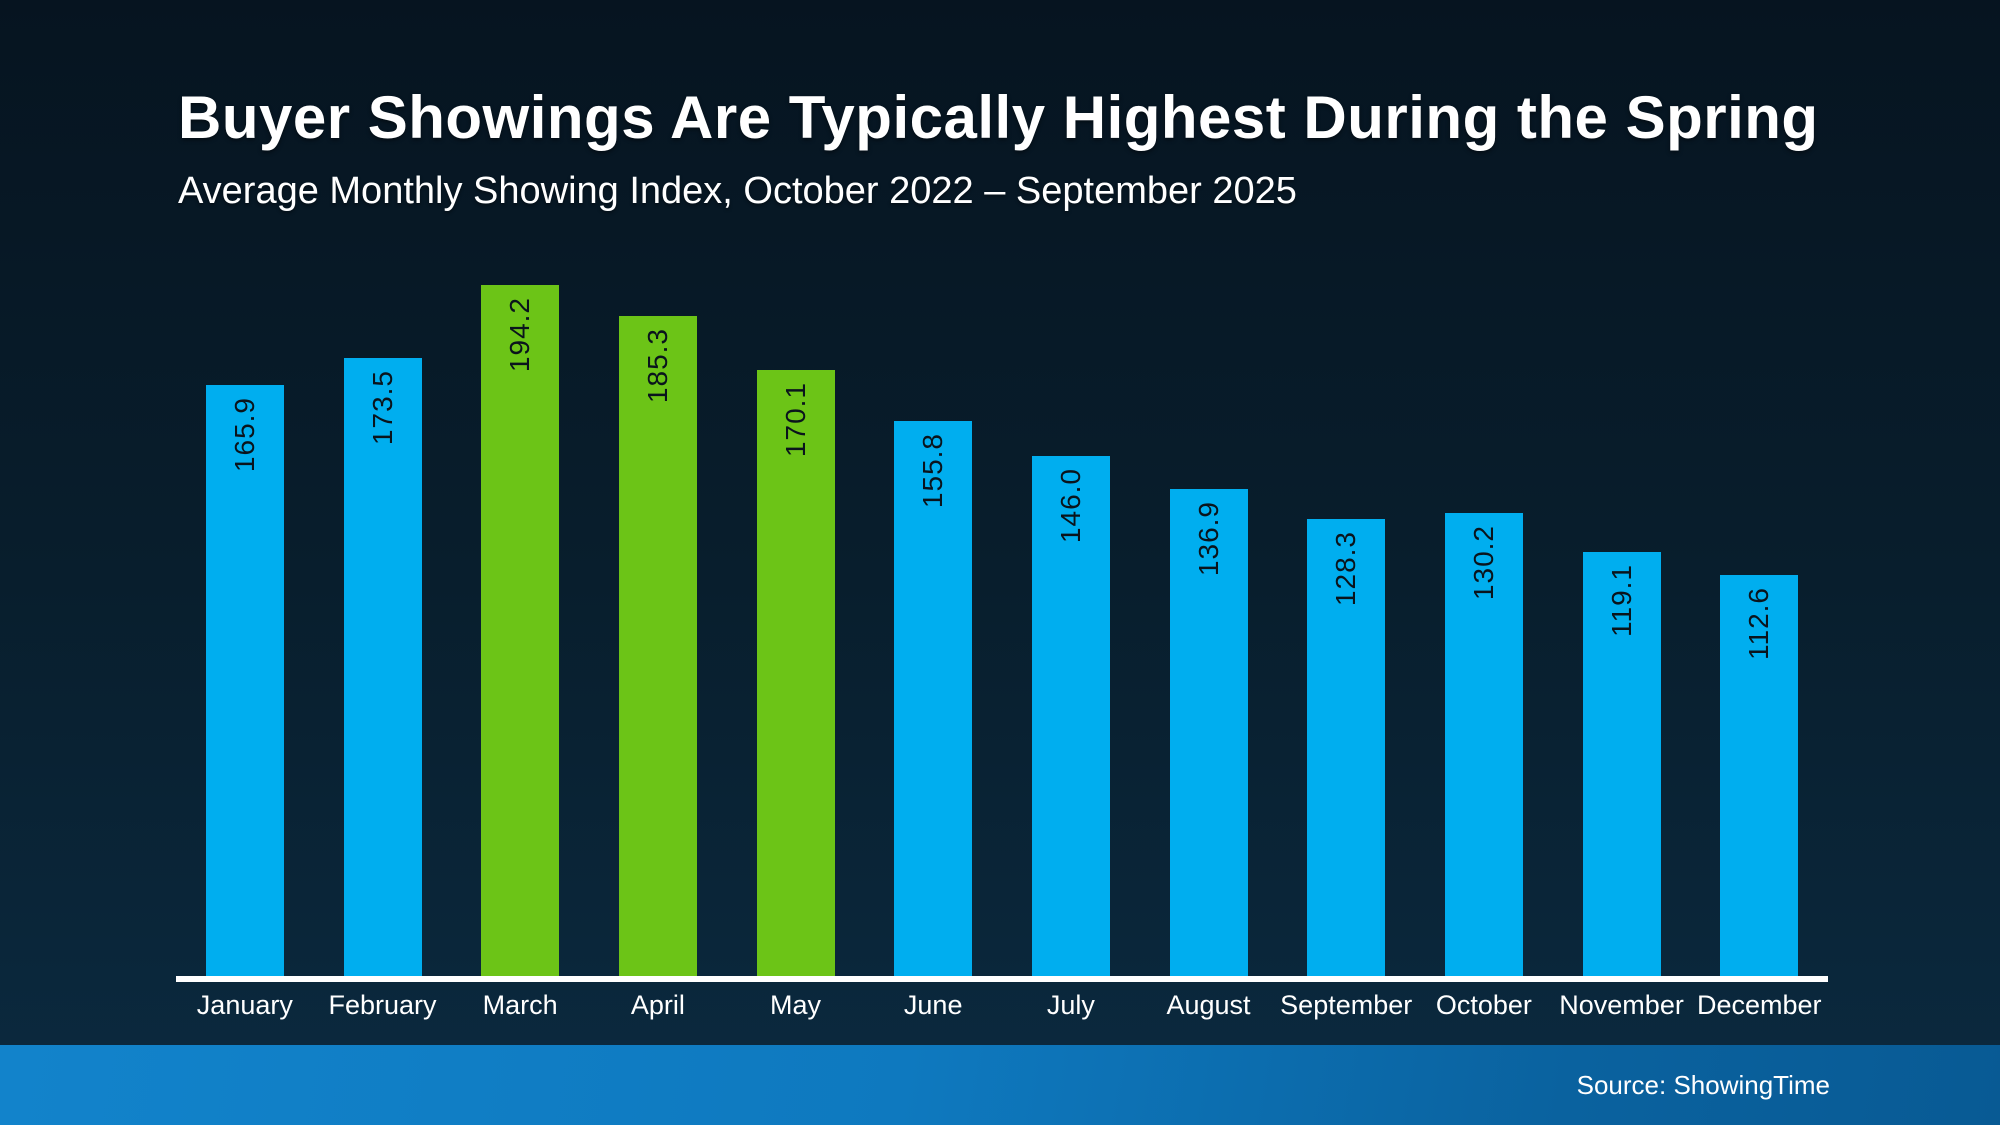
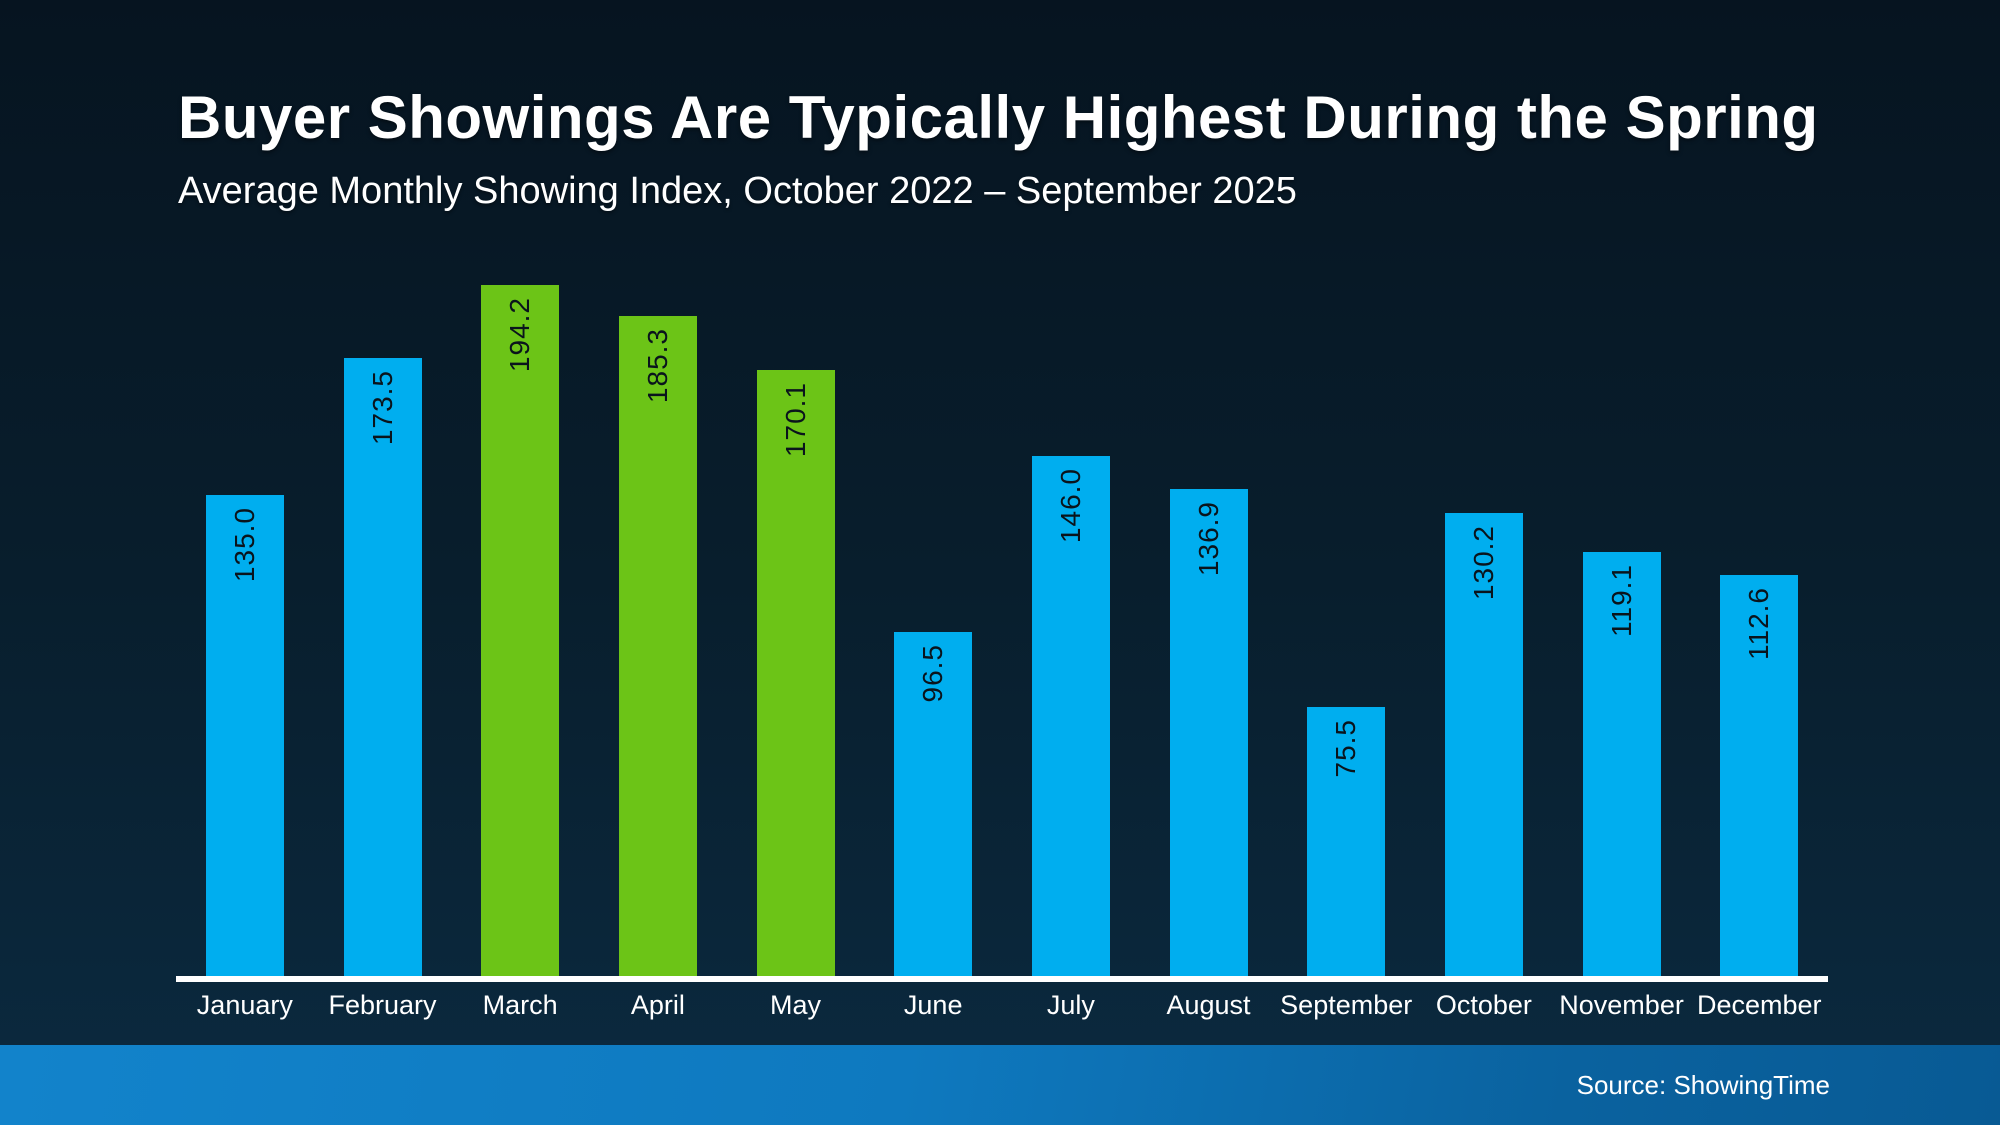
January: 165.9 -> 135.0
June: 155.8 -> 96.5
September: 128.3 -> 75.5
